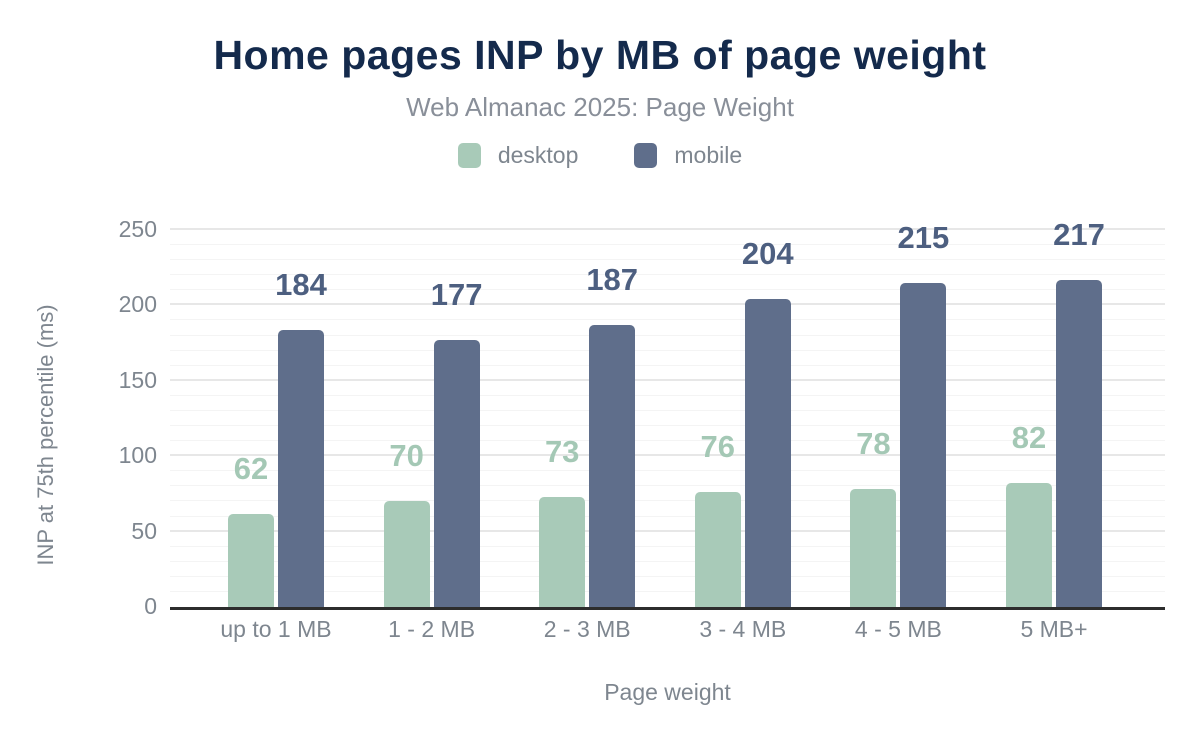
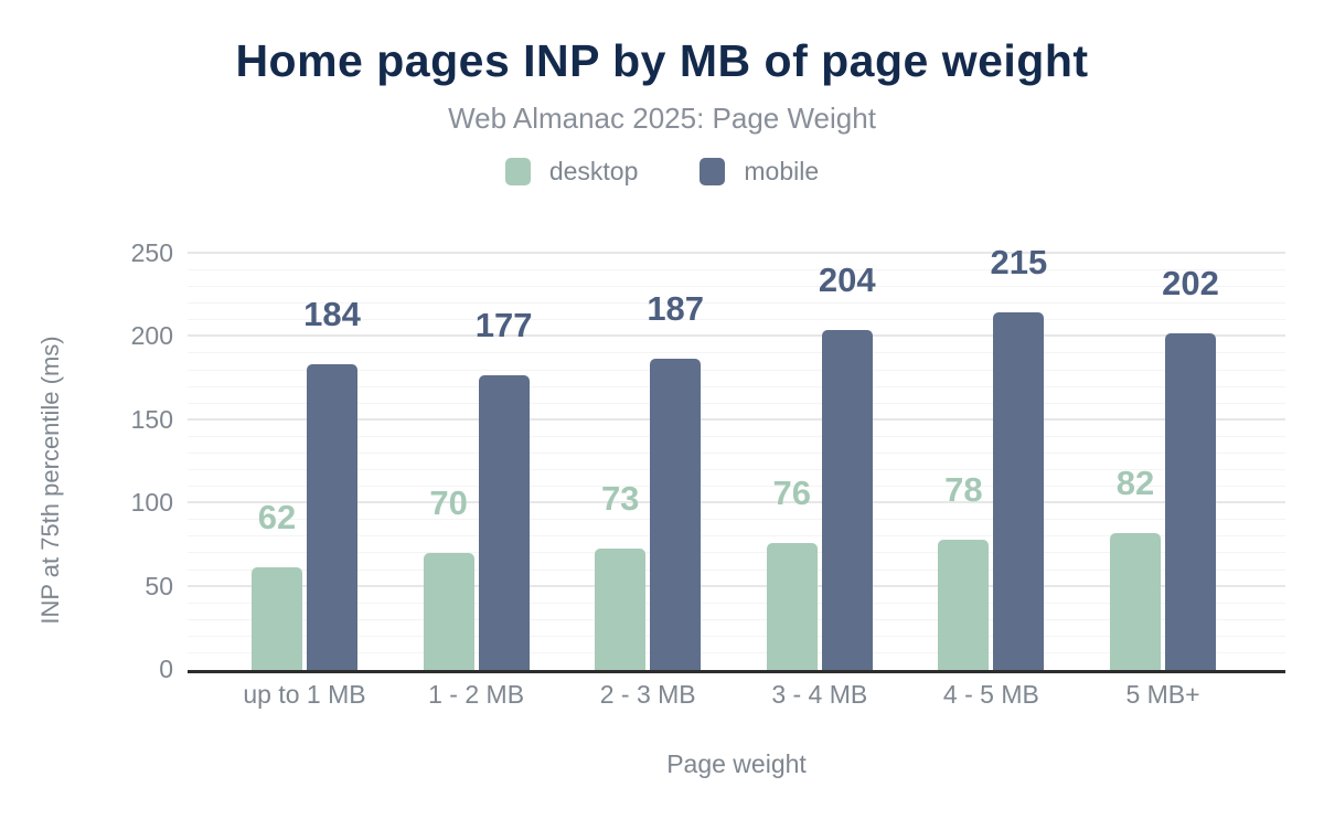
mobile/5 MB+: 217 -> 202
